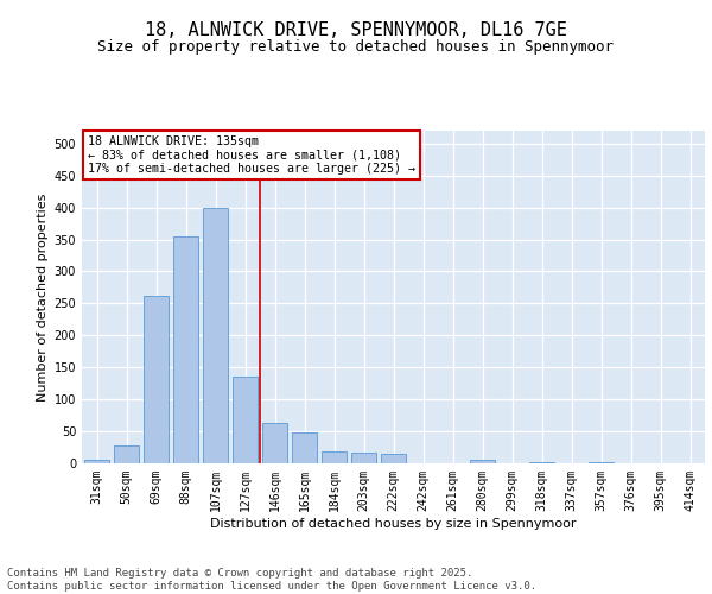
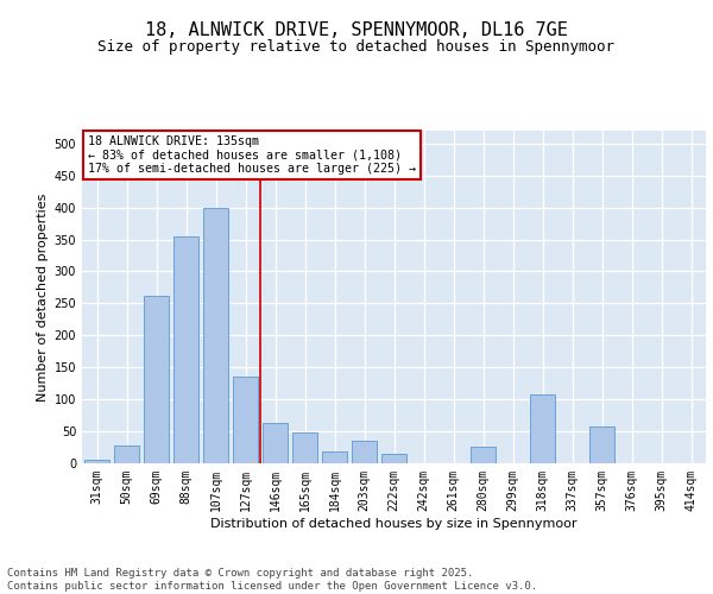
203sqm: 16 -> 36
280sqm: 5 -> 26
318sqm: 2 -> 108
357sqm: 1 -> 58
